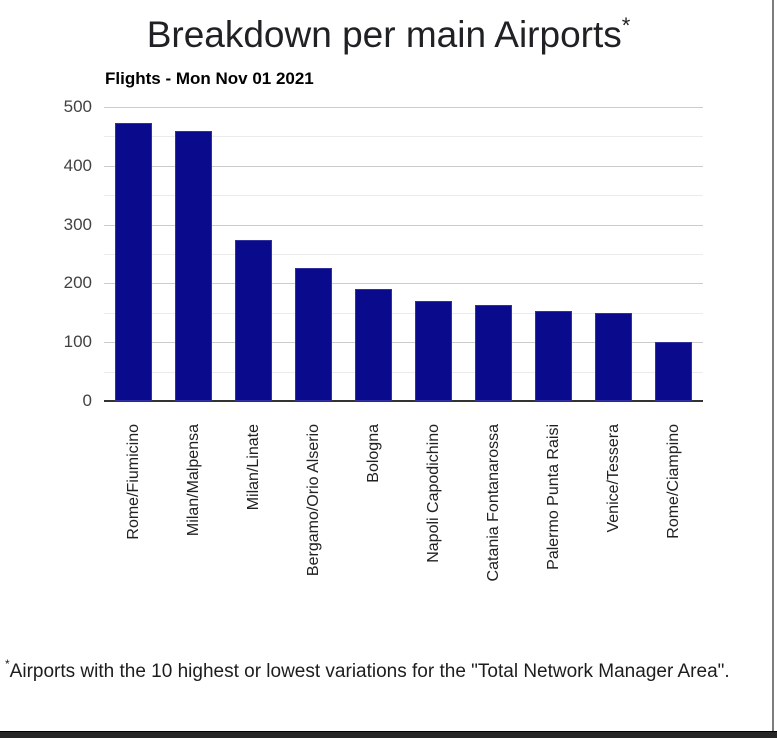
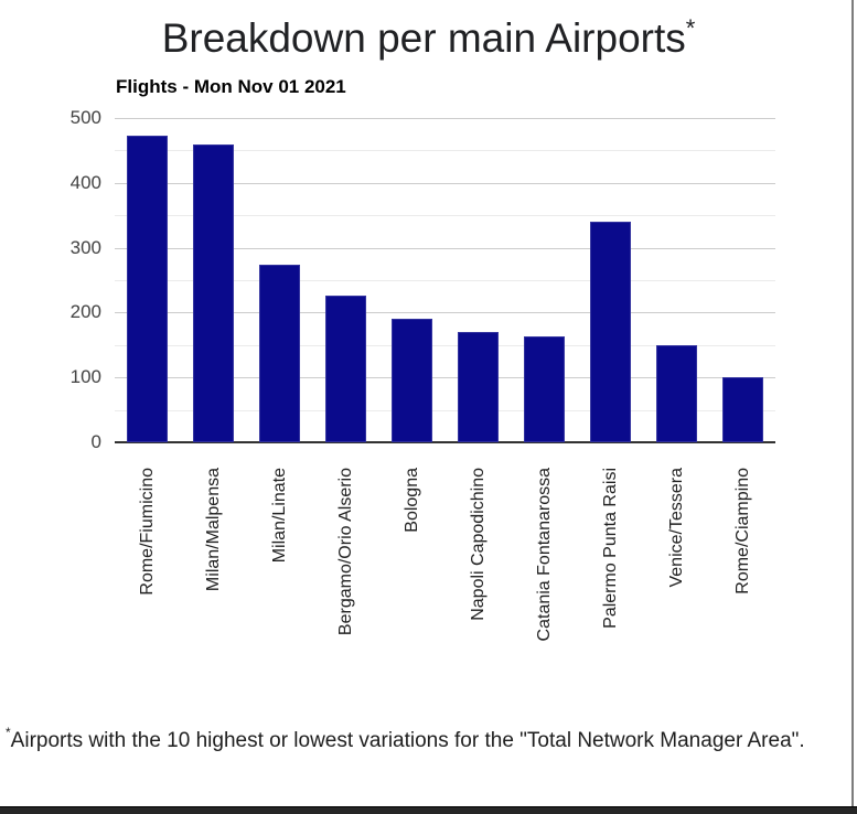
Palermo Punta Raisi: 150 -> 340
